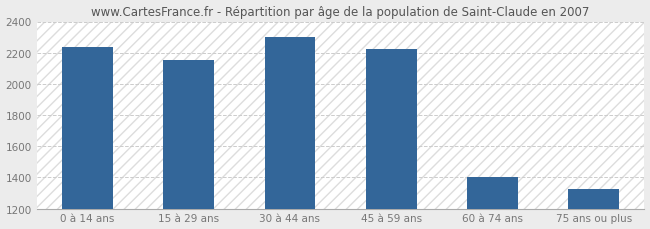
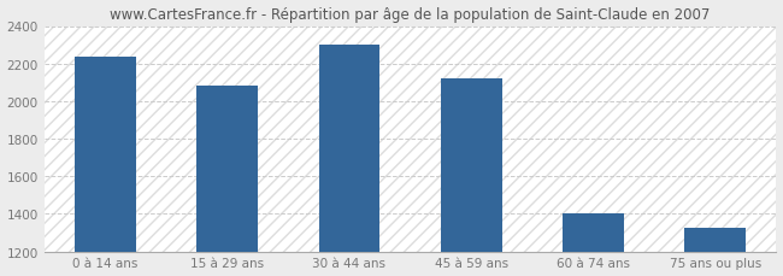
15 à 29 ans: 2160 -> 2080
45 à 59 ans: 2220 -> 2120
